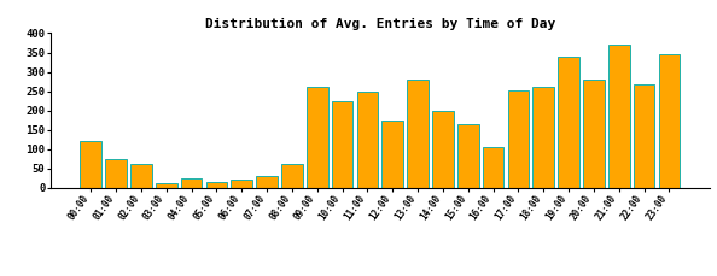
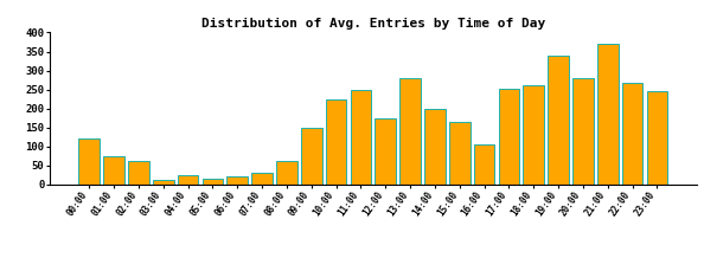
09:00: 260 -> 150
23:00: 345 -> 245
